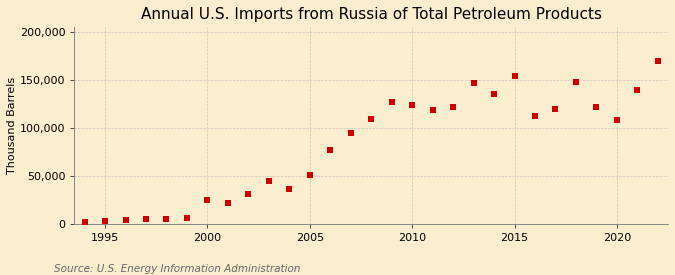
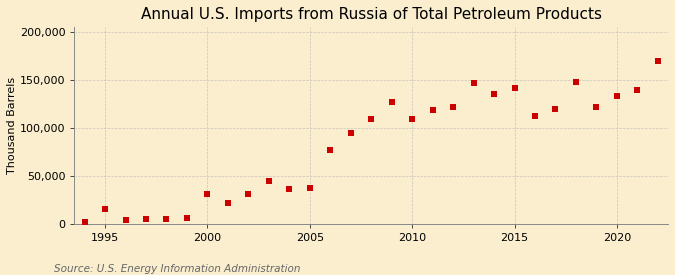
1995: 3,000 -> 16,000
2000: 25,000 -> 32,000
2005: 51,000 -> 38,000
2010: 124,000 -> 110,000
2015: 154,000 -> 142,000
2020: 109,000 -> 134,000
